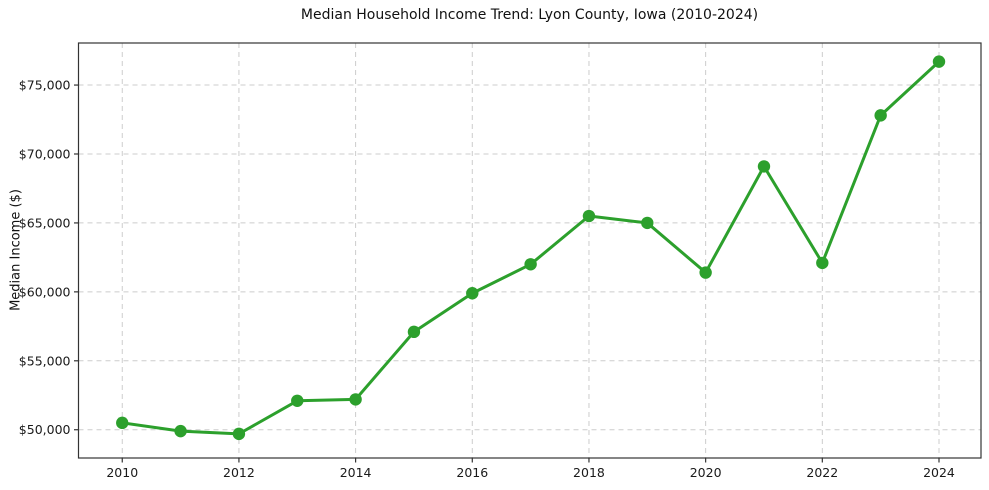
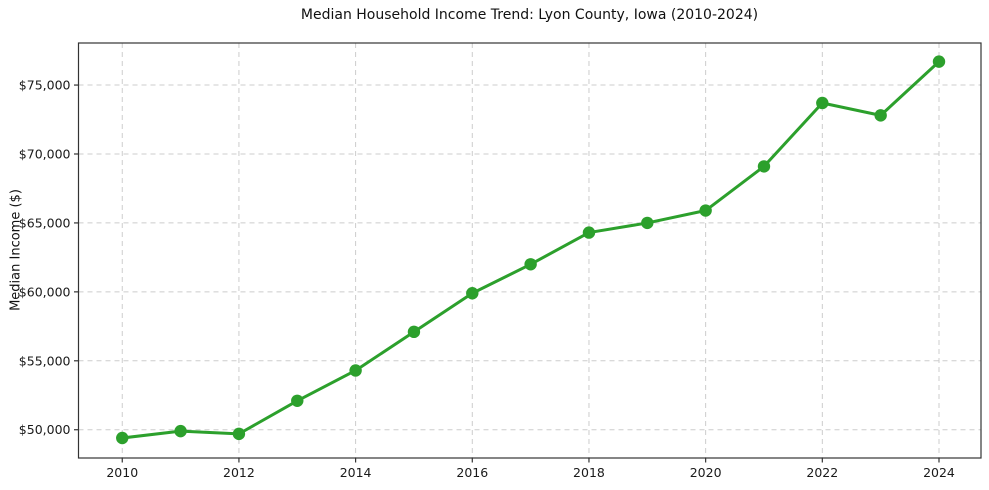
2010: $50500 -> $49400
2014: $52200 -> $54300
2018: $65500 -> $64300
2020: $61400 -> $65900
2022: $62100 -> $73700
